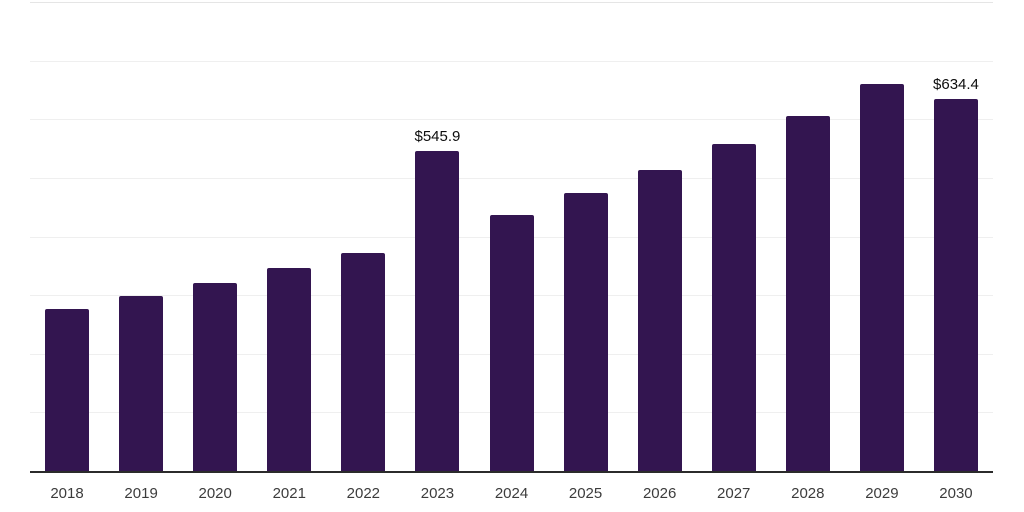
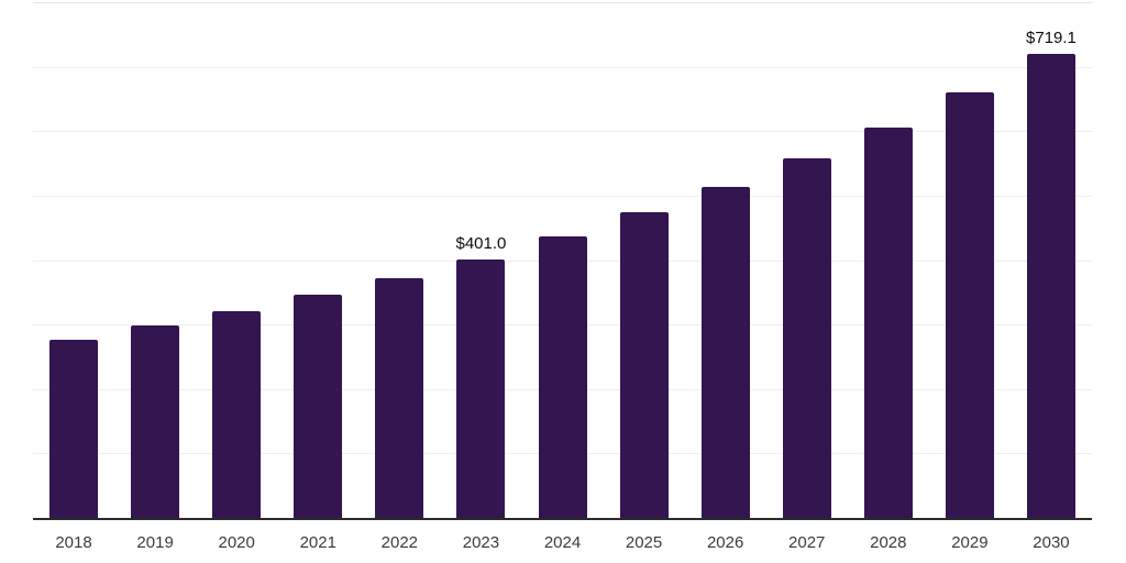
2023: $545.9 -> $401.0
2030: $634.4 -> $719.1
